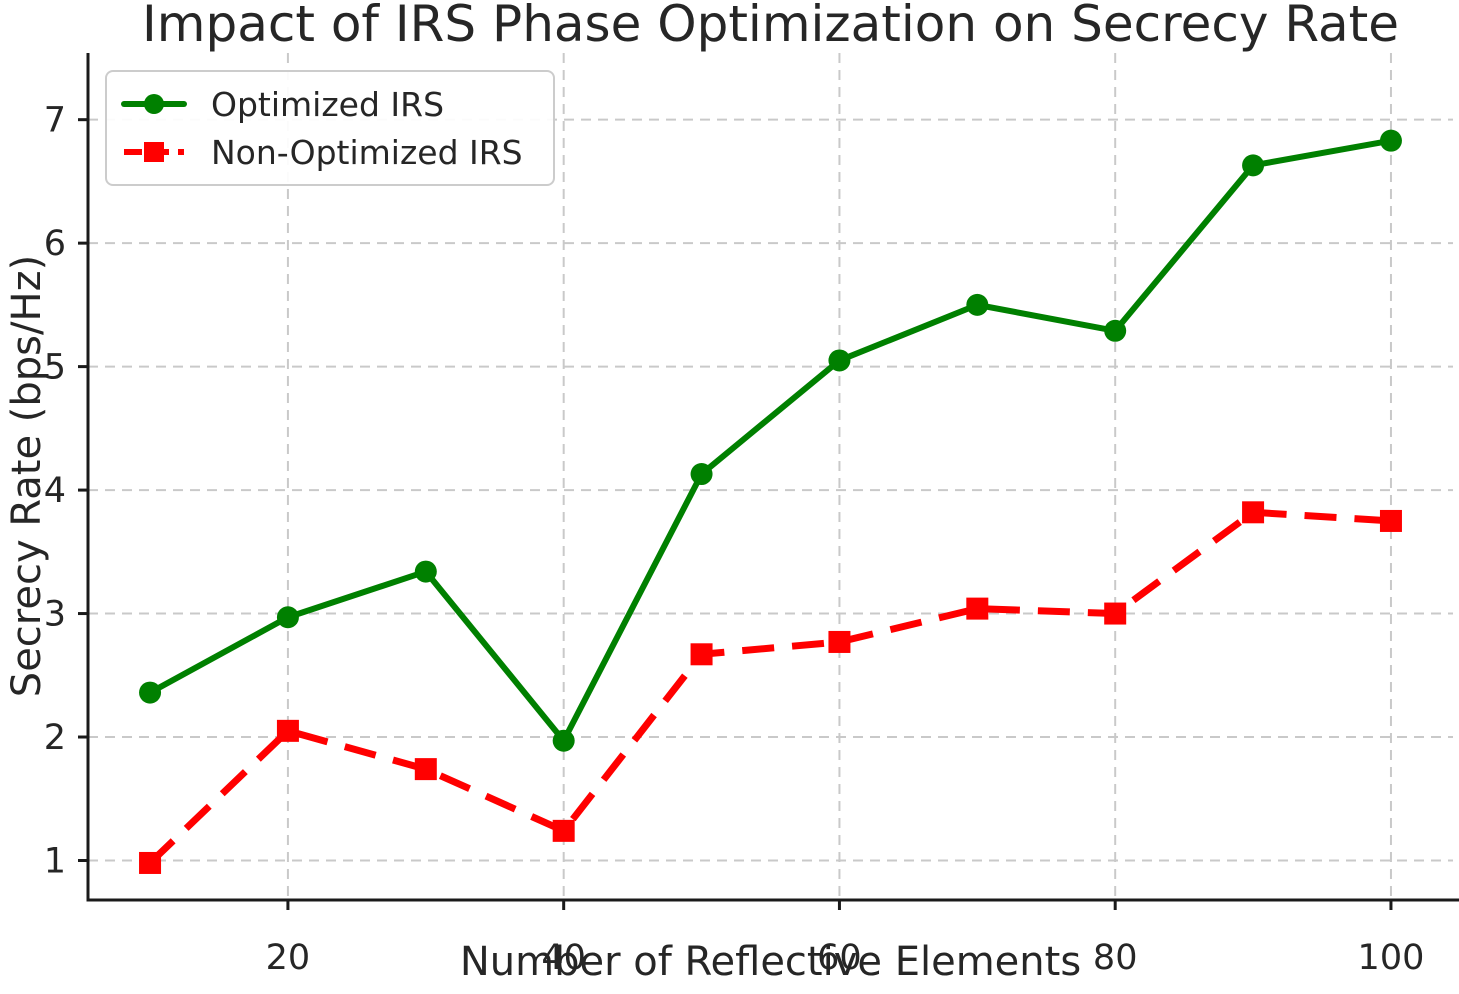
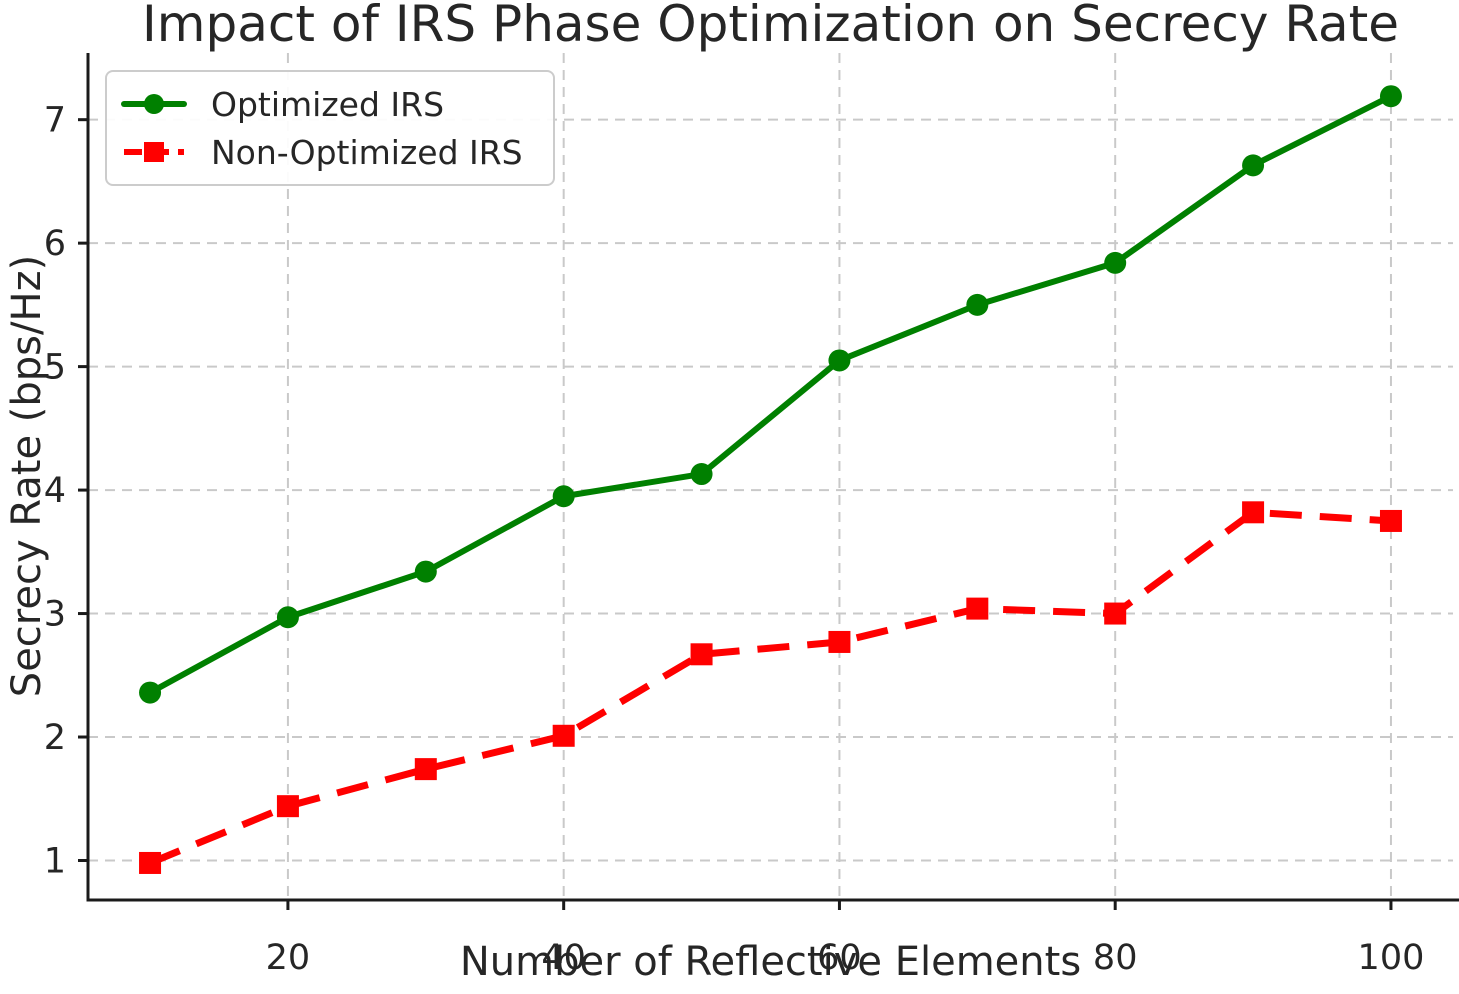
Non-Optimized IRS/20: 2.05 -> 1.44
Optimized IRS/40: 1.97 -> 3.95
Non-Optimized IRS/40: 1.24 -> 2.01
Optimized IRS/80: 5.29 -> 5.84
Optimized IRS/100: 6.83 -> 7.19
